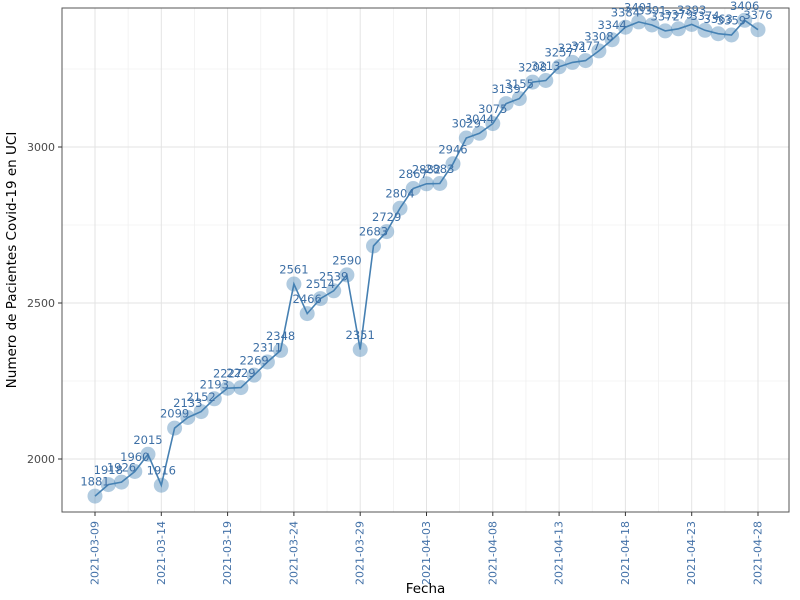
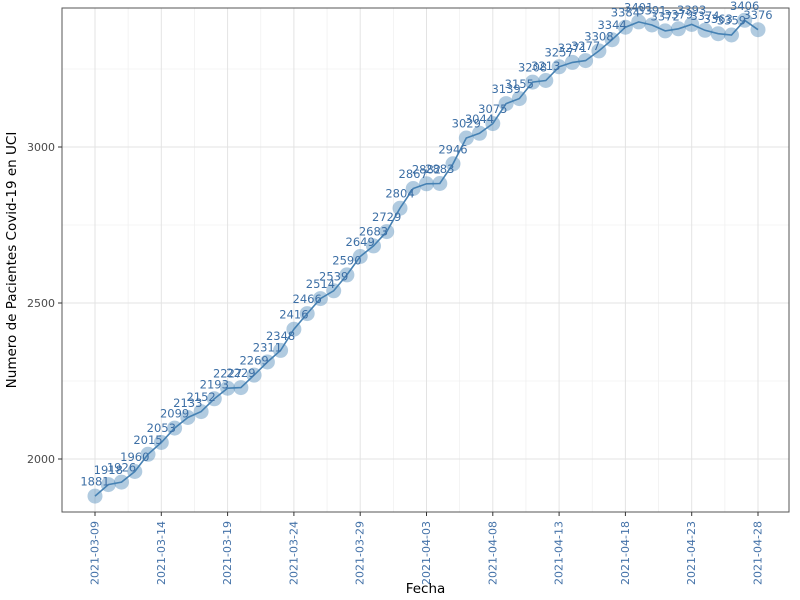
2021-03-14: 1916 -> 2053
2021-03-24: 2561 -> 2416
2021-03-29: 2351 -> 2649
